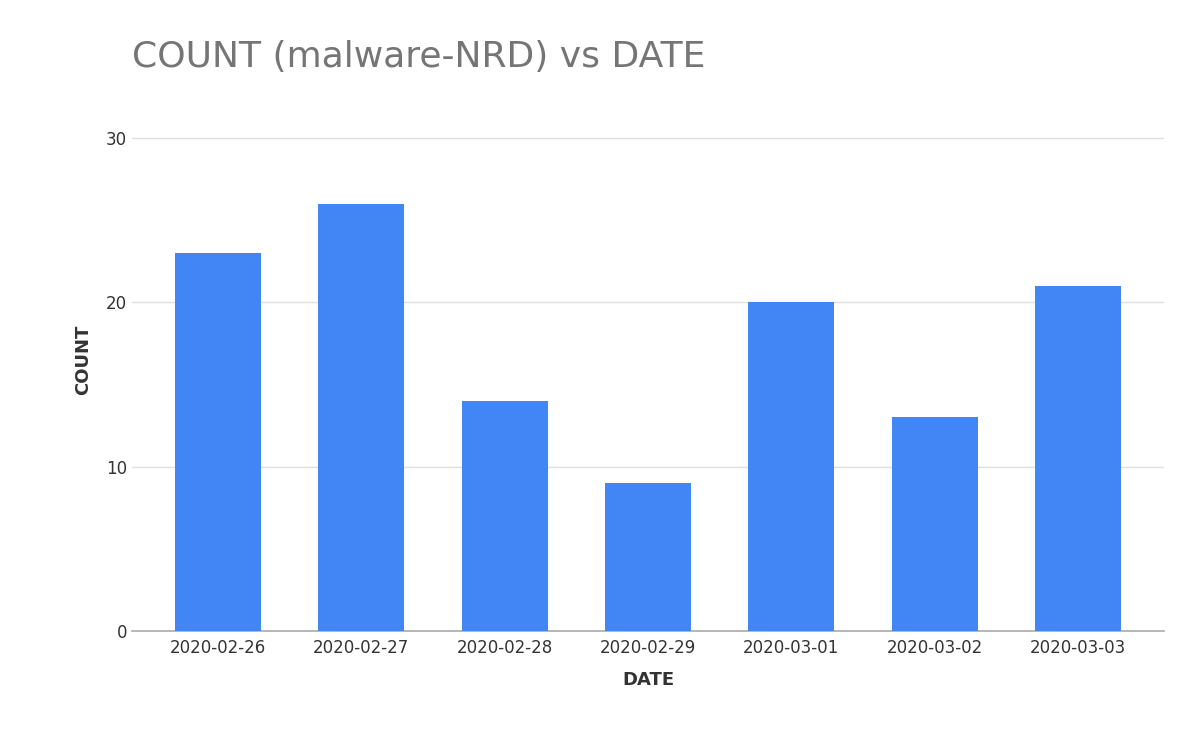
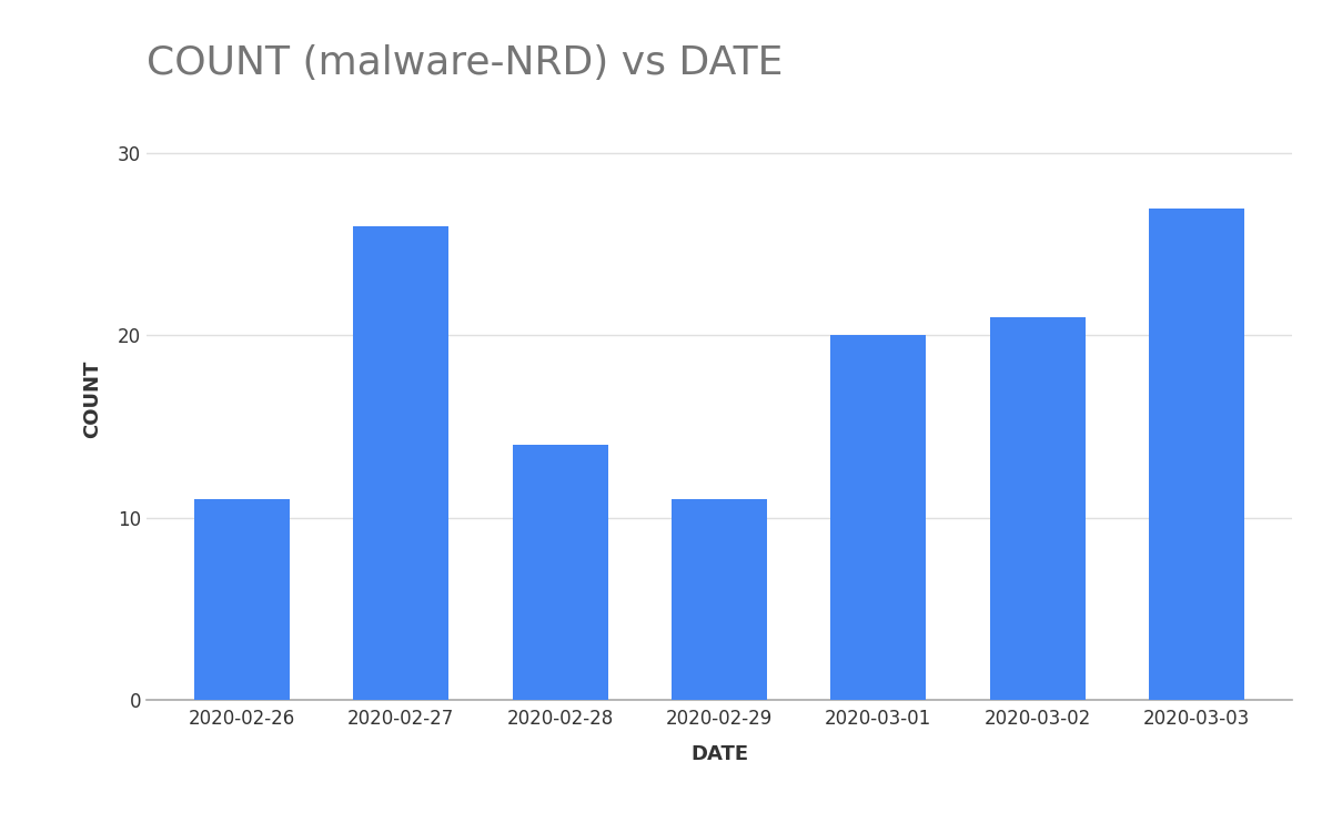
2020-02-26: 23 -> 11
2020-02-29: 9 -> 11
2020-03-02: 13 -> 21
2020-03-03: 21 -> 27
